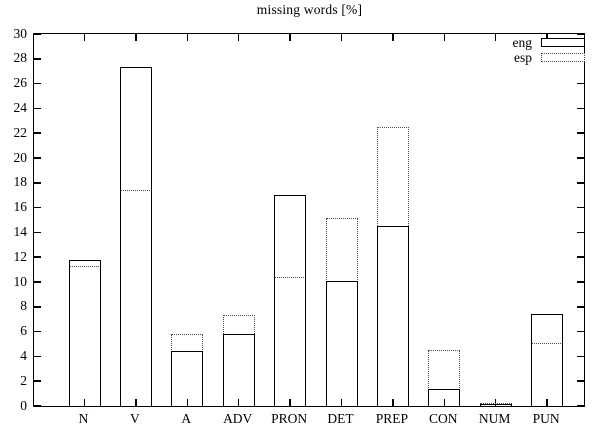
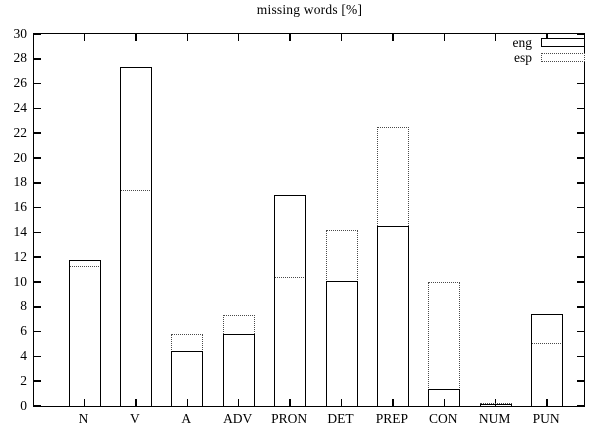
esp/DET: 15.2 -> 14.2
esp/CON: 4.5 -> 10.0
